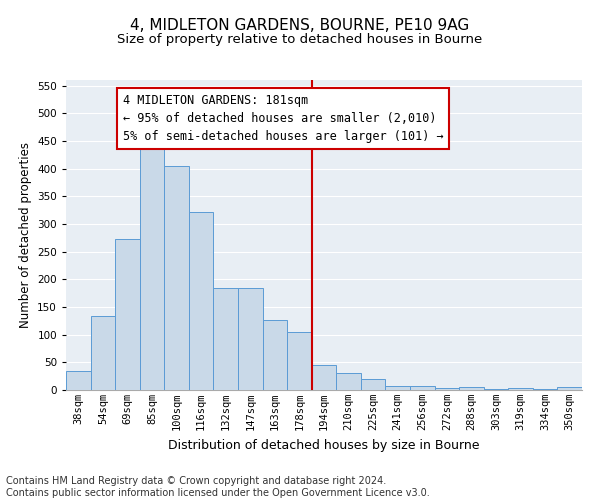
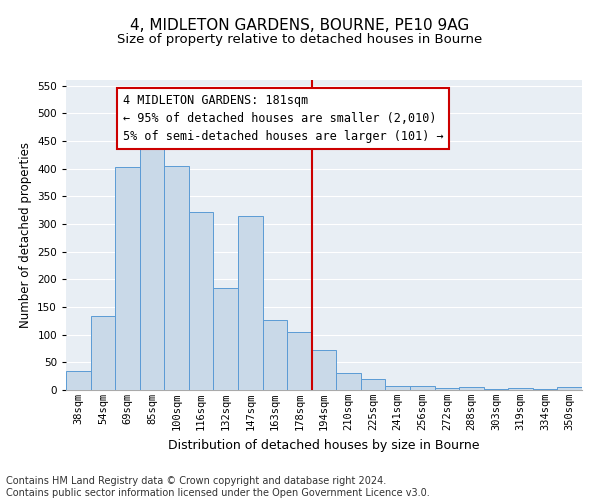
69sqm: 273 -> 402
147sqm: 185 -> 314
194sqm: 45 -> 72
